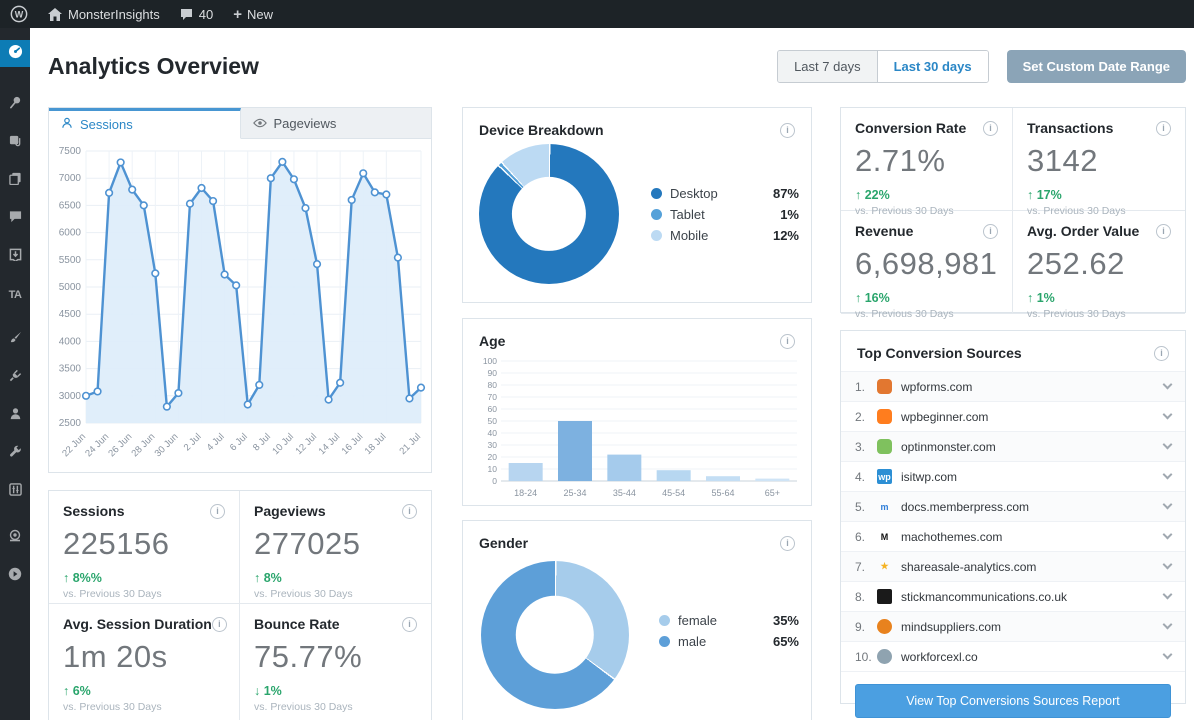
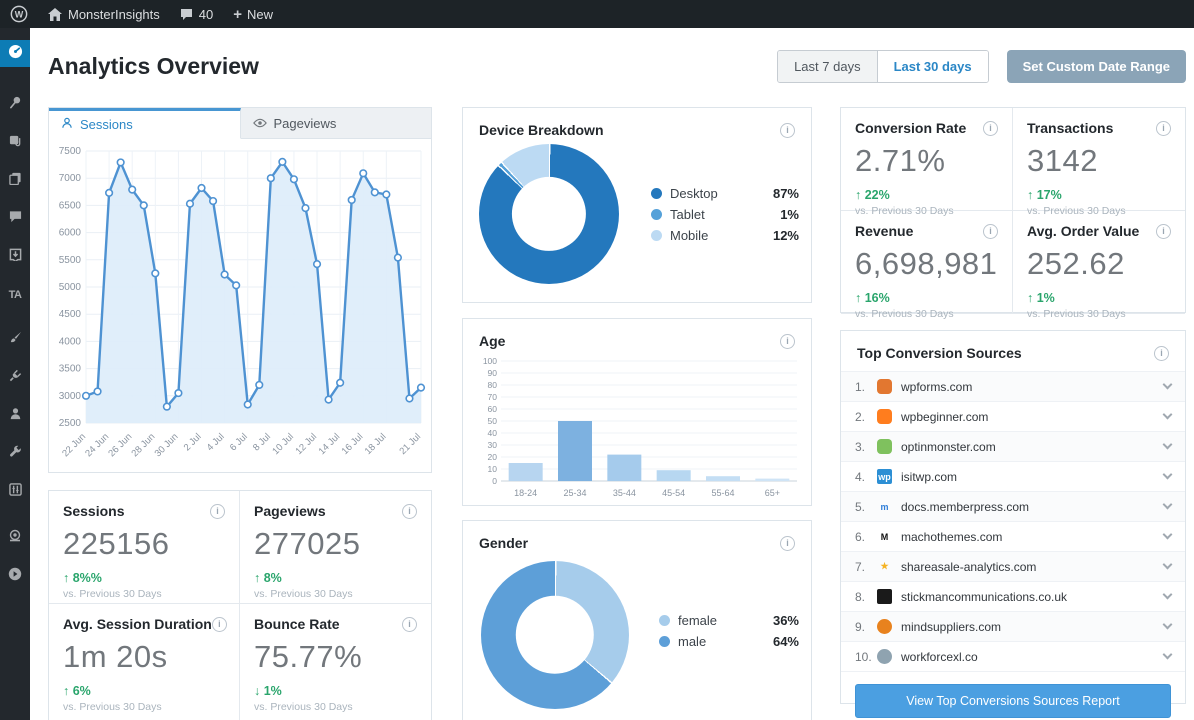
Gender/female: 35% -> 36%
Gender/male: 65% -> 64%
